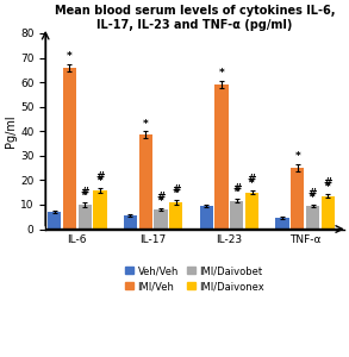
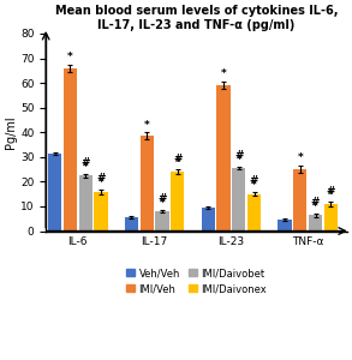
Veh/Veh/IL-6: 7.0 -> 31.5
IMI/Daivobet/IL-6: 10.0 -> 22.5
IMI/Daivonex/IL-17: 11.0 -> 24.0
IMI/Daivobet/IL-23: 11.5 -> 25.5
IMI/Daivobet/TNF-α: 9.5 -> 6.5
IMI/Daivonex/TNF-α: 13.5 -> 11.0
